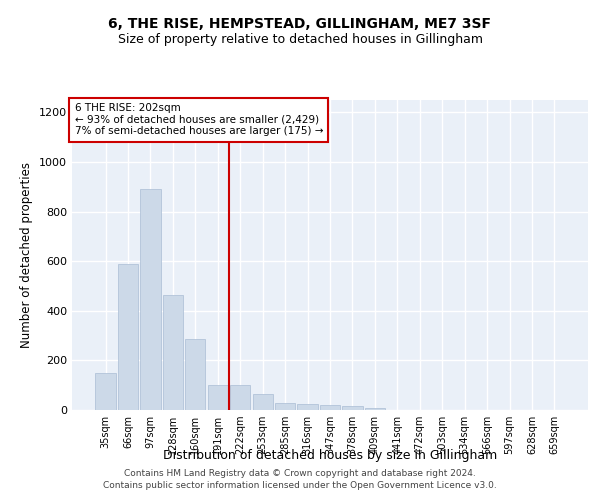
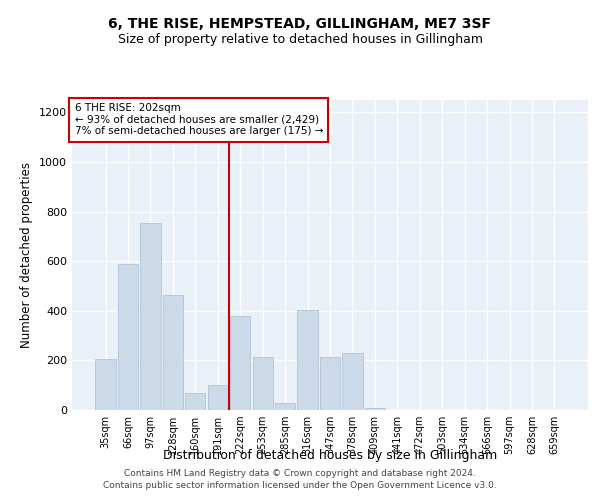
35sqm: 150 -> 205
97sqm: 890 -> 755
160sqm: 285 -> 70
222sqm: 100 -> 380
253sqm: 65 -> 215
316sqm: 25 -> 405
347sqm: 20 -> 215
378sqm: 15 -> 230
